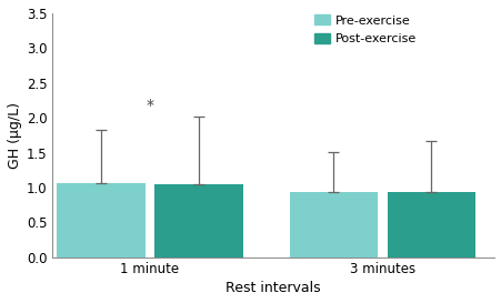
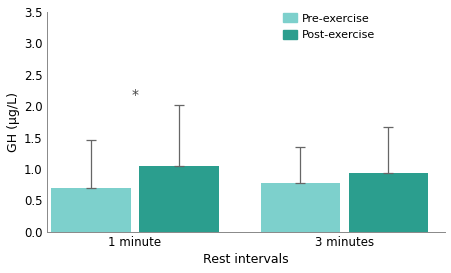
Pre-exercise/1 minute: 1.06 -> 0.70
Pre-exercise/3 minutes: 0.94 -> 0.78
